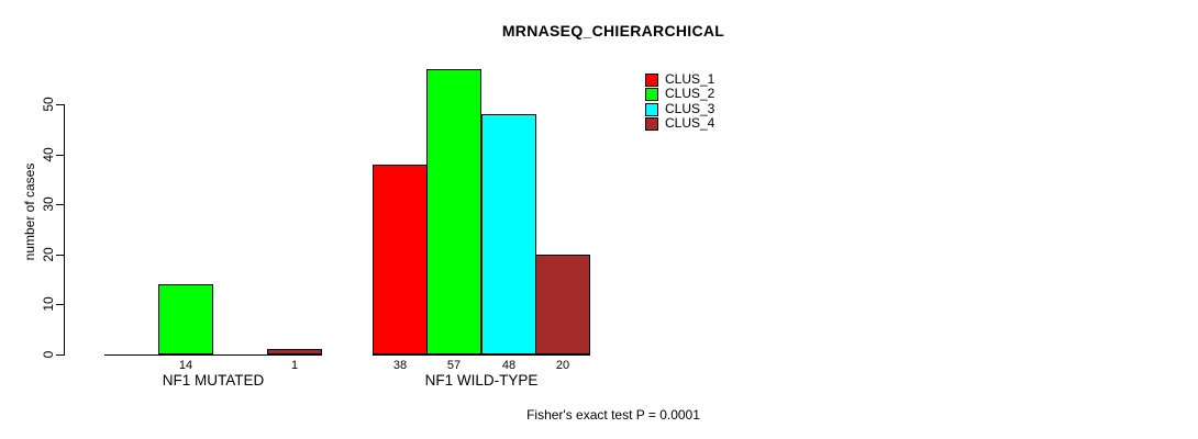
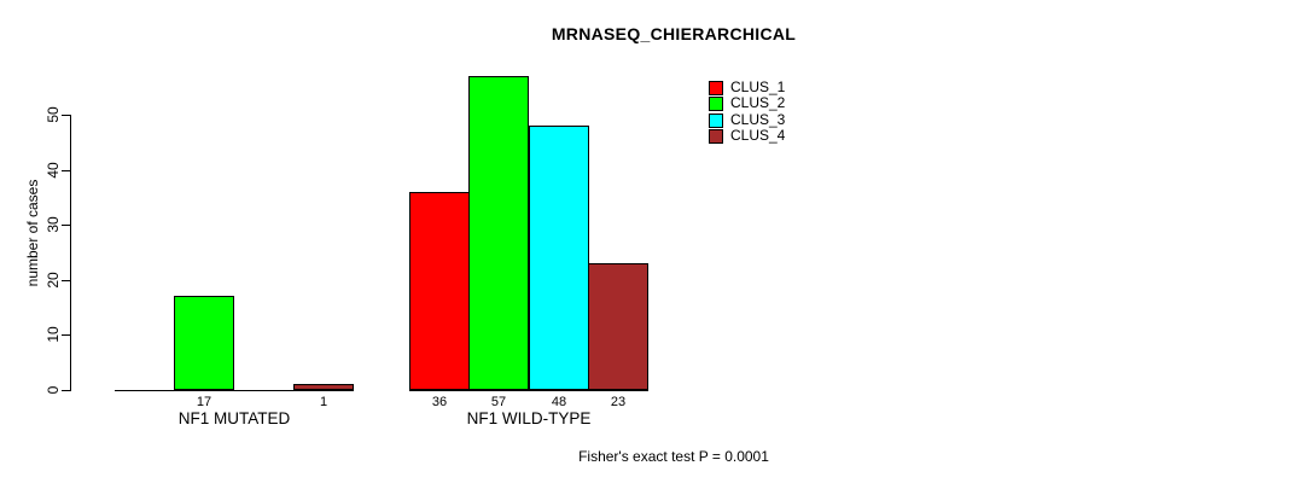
CLUS_2/NF1 MUTATED: 14 -> 17
CLUS_1/NF1 WILD-TYPE: 38 -> 36
CLUS_4/NF1 WILD-TYPE: 20 -> 23
